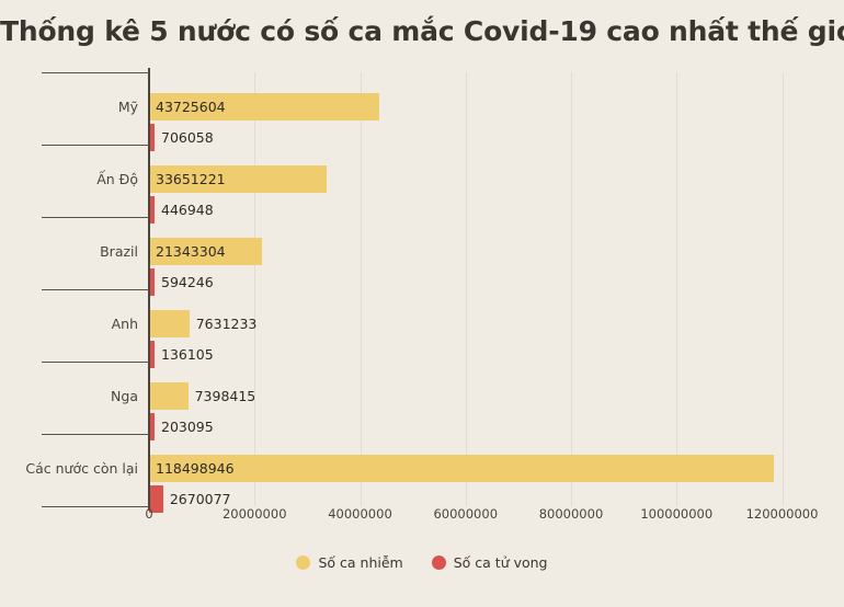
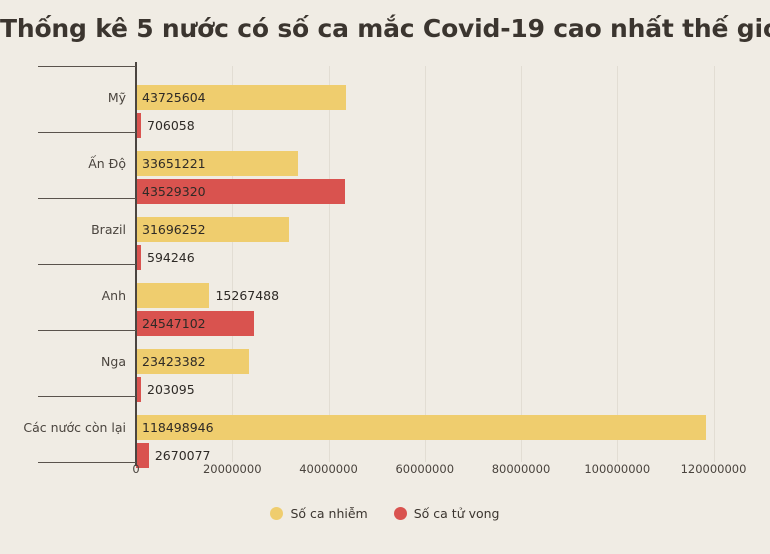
Số ca tử vong/Ấn Độ: 446948 -> 43529320
Số ca nhiễm/Brazil: 21343304 -> 31696252
Số ca nhiễm/Anh: 7631233 -> 15267488
Số ca tử vong/Anh: 136105 -> 24547102
Số ca nhiễm/Nga: 7398415 -> 23423382
